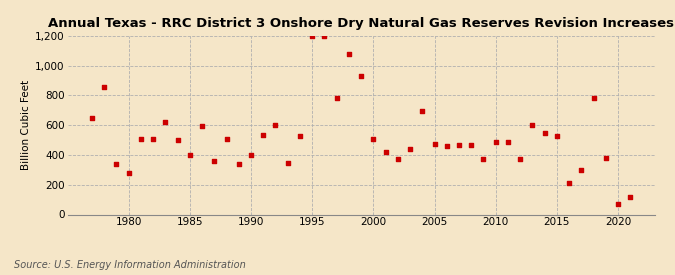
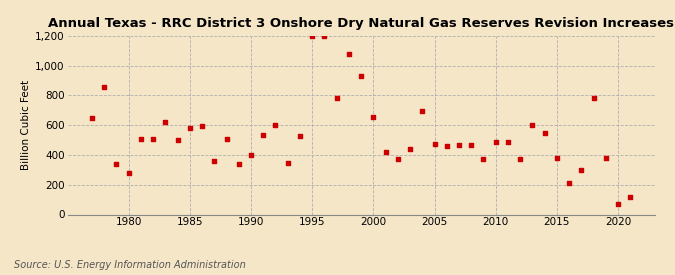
1985: 400 -> 580
2000: 510 -> 660
2015: 530 -> 380
